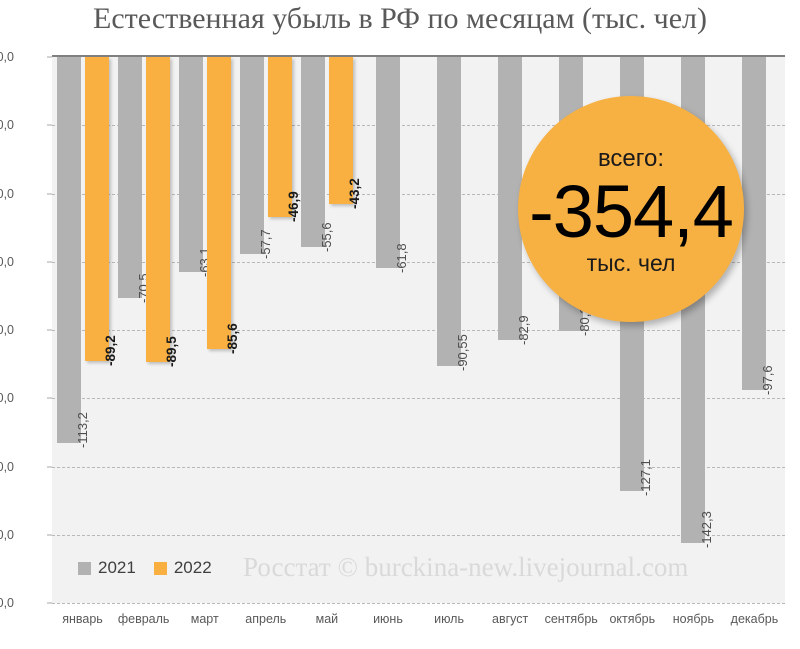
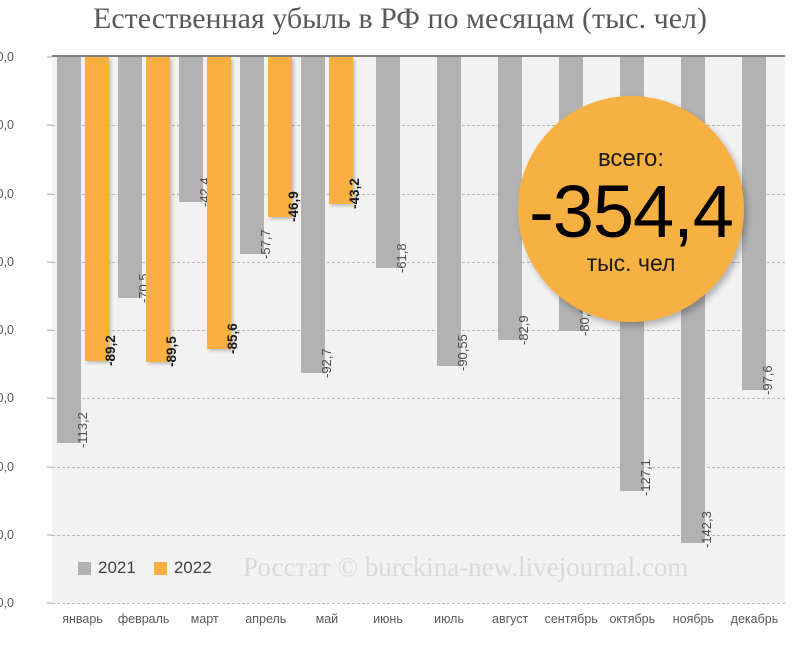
2021/март: -63,1 -> -42,4
2021/май: -55,6 -> -92,7
